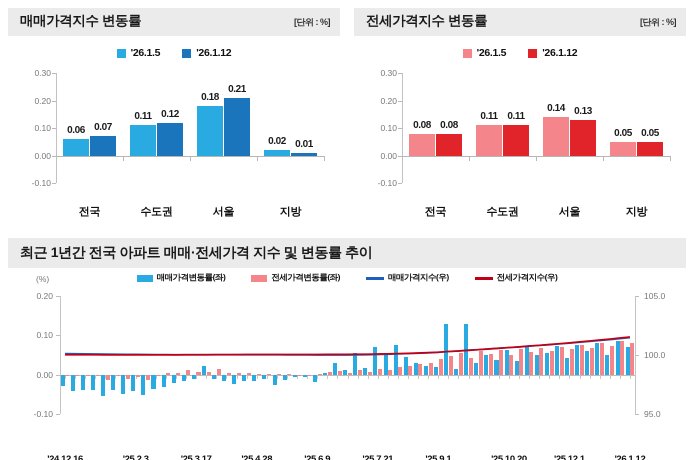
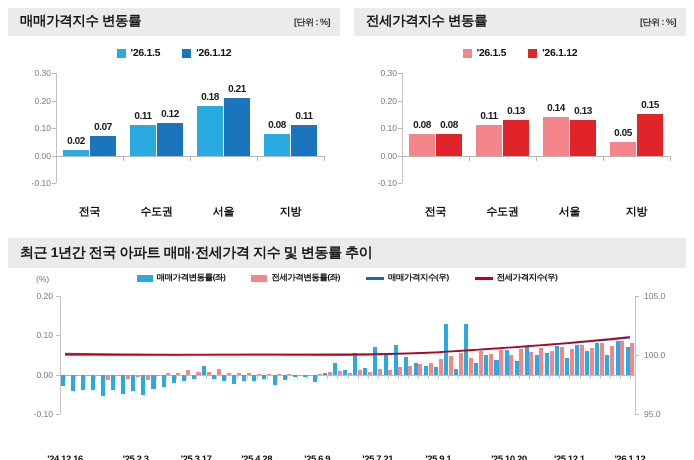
매매가격지수 변동률/'26.1.5/전국: 0.06 -> 0.02
매매가격지수 변동률/'26.1.5/지방: 0.02 -> 0.08
매매가격지수 변동률/'26.1.12/지방: 0.01 -> 0.11
전세가격지수 변동률/'26.1.12/수도권: 0.11 -> 0.13
전세가격지수 변동률/'26.1.12/지방: 0.05 -> 0.15
